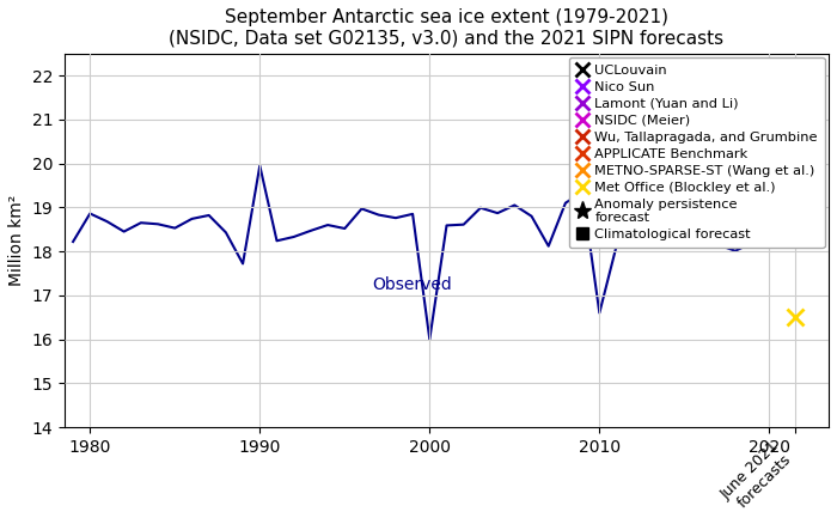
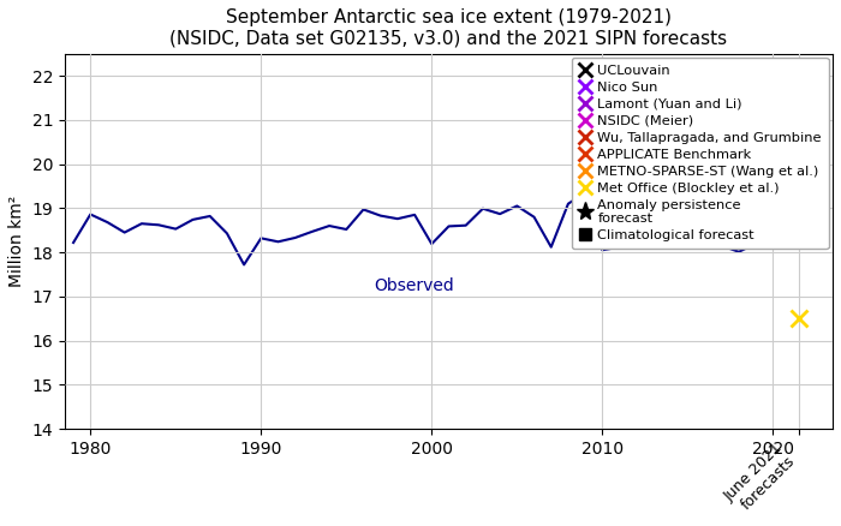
1990: 19.95 -> 18.32
2000: 16.00 -> 18.19
2010: 16.60 -> 18.05
